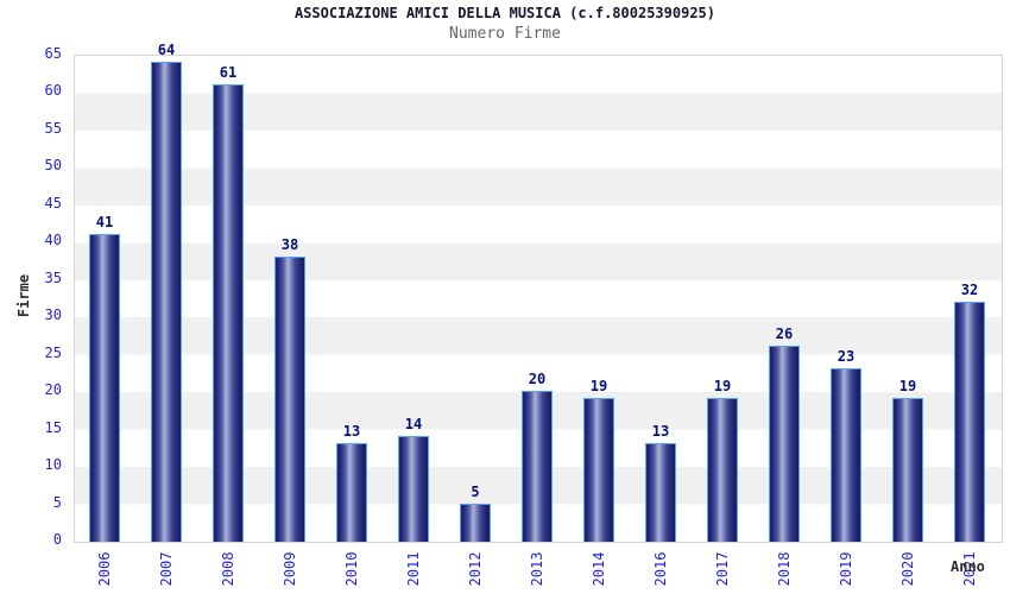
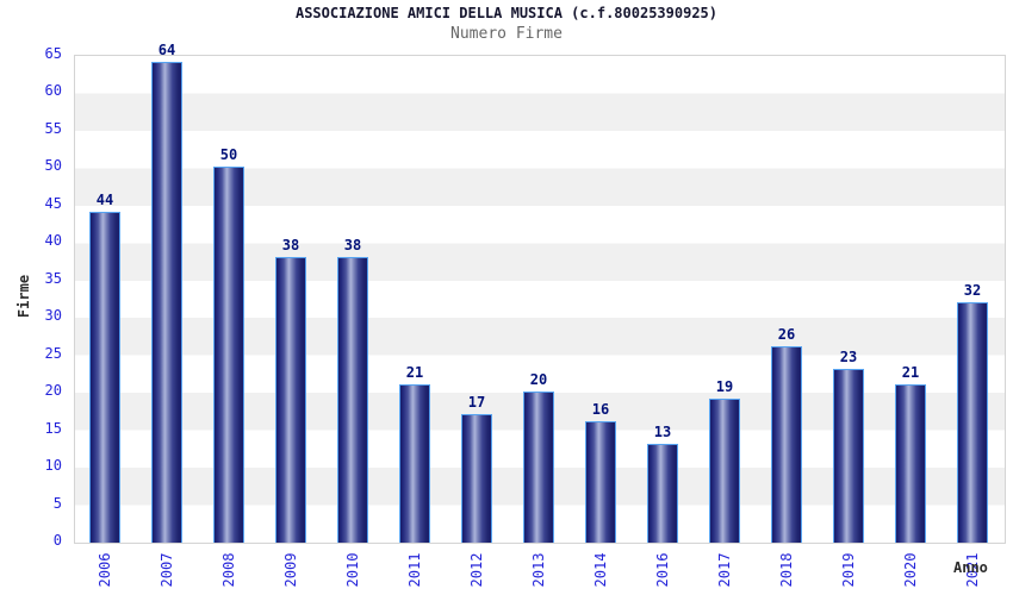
2006: 41 -> 44
2008: 61 -> 50
2010: 13 -> 38
2011: 14 -> 21
2012: 5 -> 17
2014: 19 -> 16
2020: 19 -> 21
